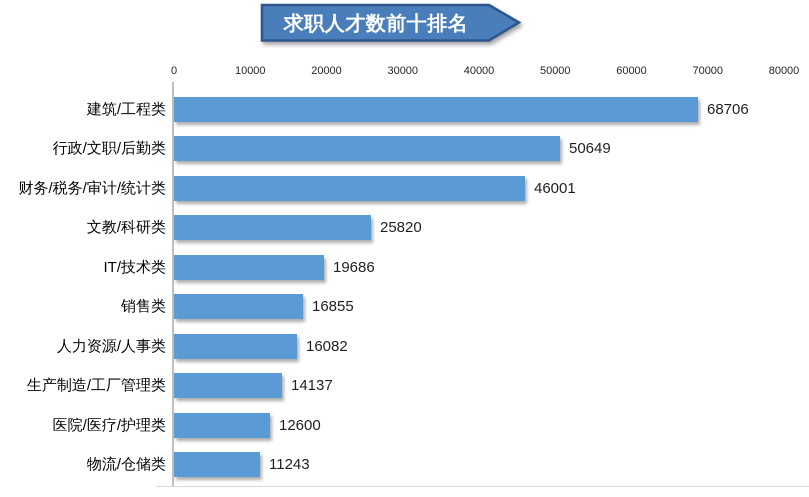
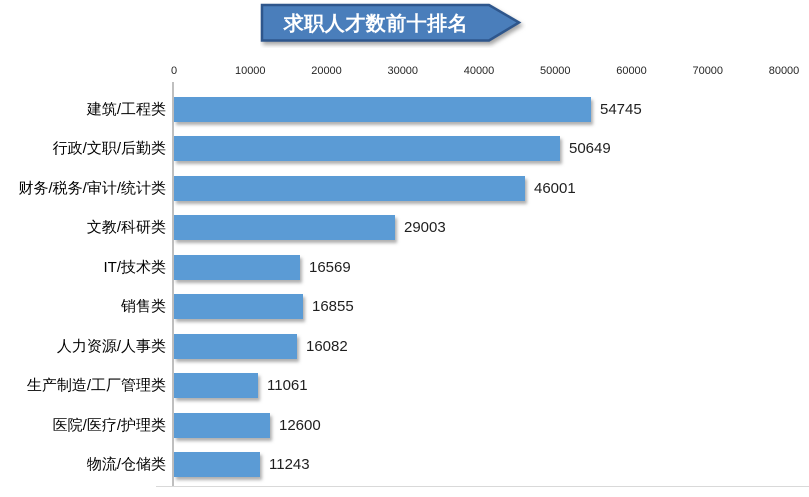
建筑/工程类: 68706 -> 54745
文教/科研类: 25820 -> 29003
IT/技术类: 19686 -> 16569
生产制造/工厂管理类: 14137 -> 11061
